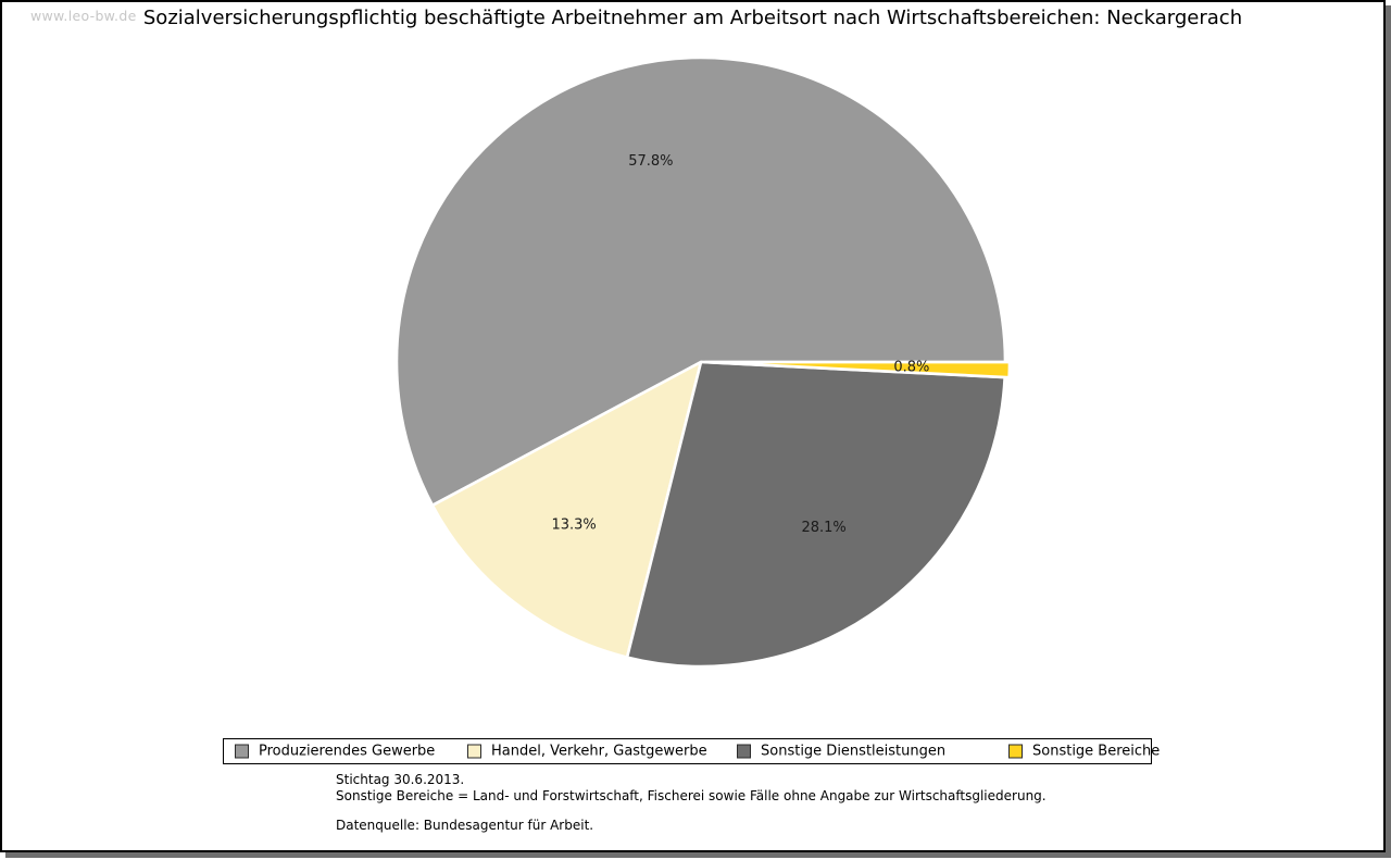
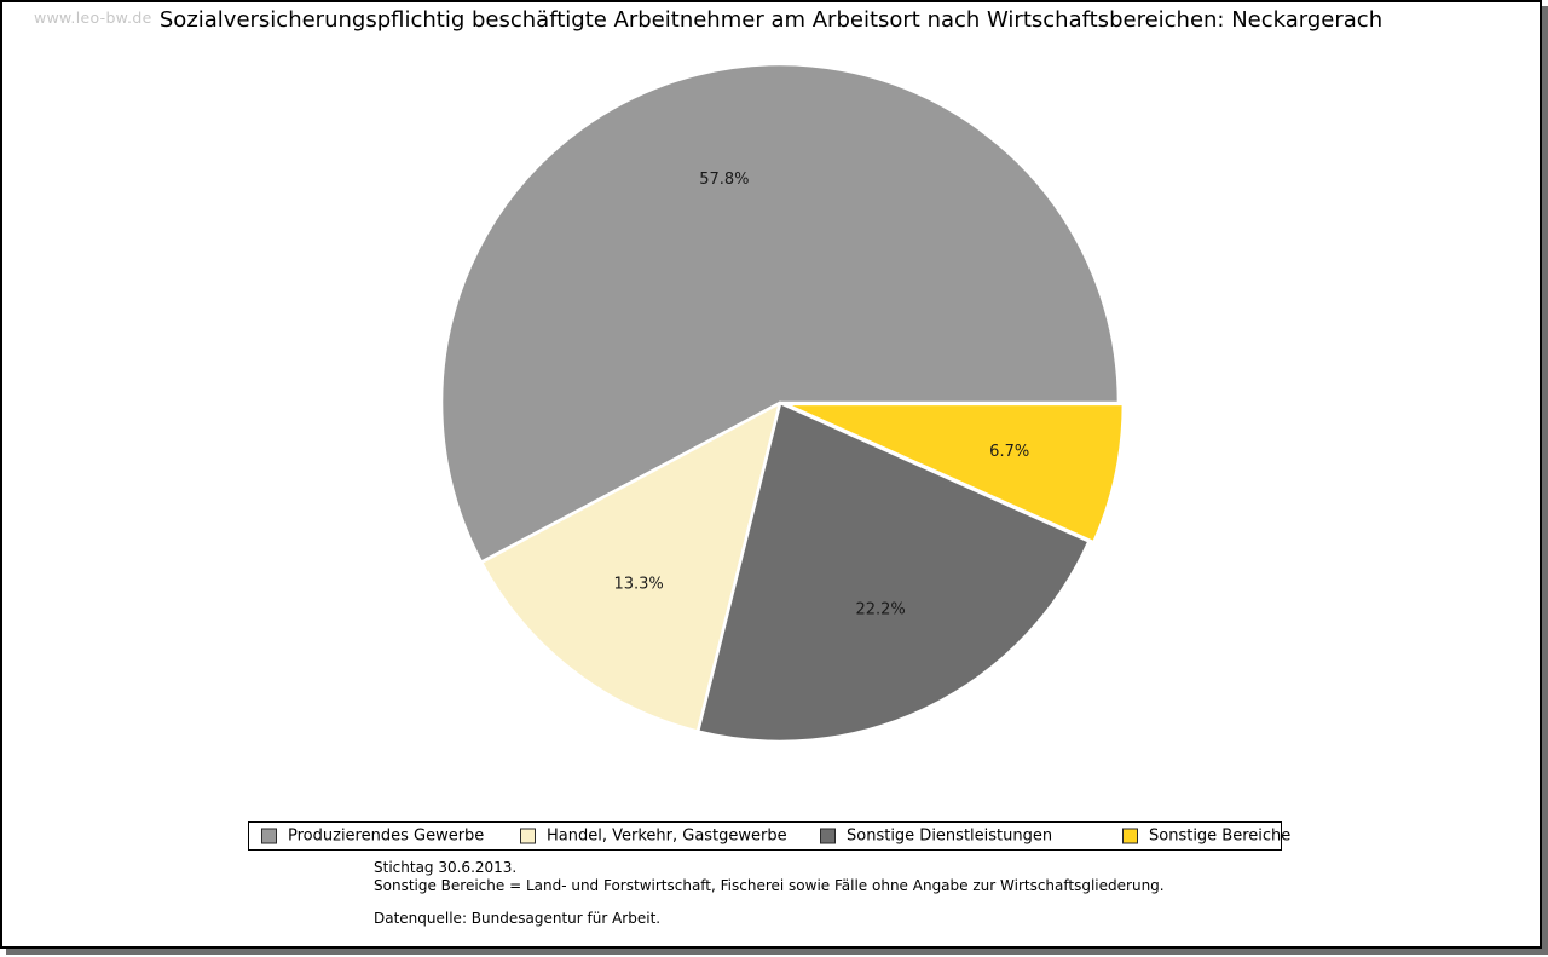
Sonstige Dienstleistungen: 28.1% -> 22.2%
Sonstige Bereiche: 0.8% -> 6.7%
